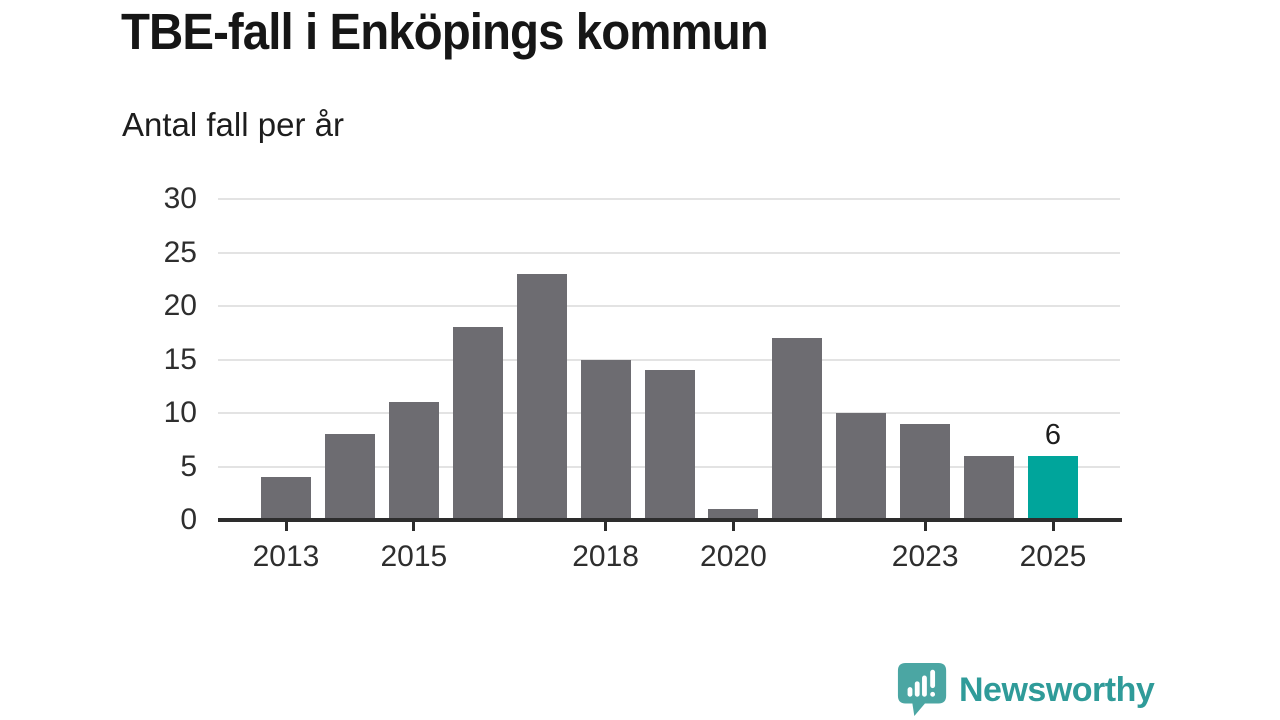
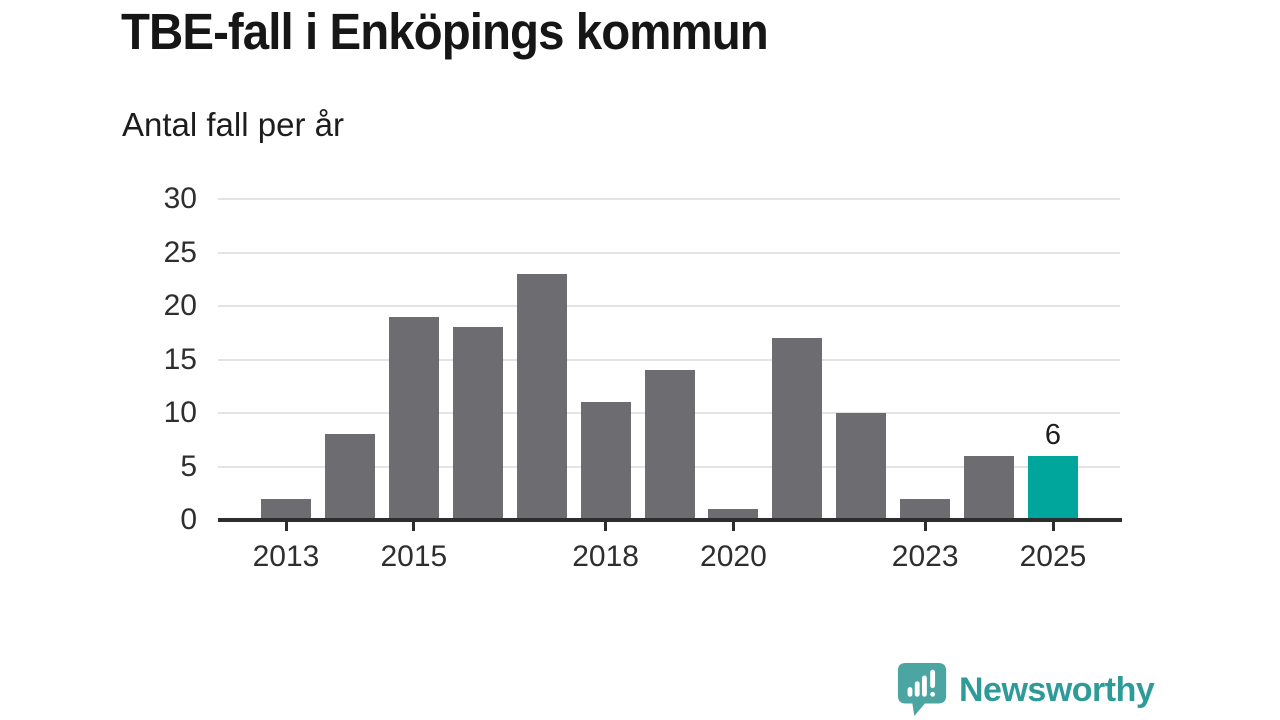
2013: 4 -> 2
2015: 11 -> 19
2018: 15 -> 11
2023: 9 -> 2
